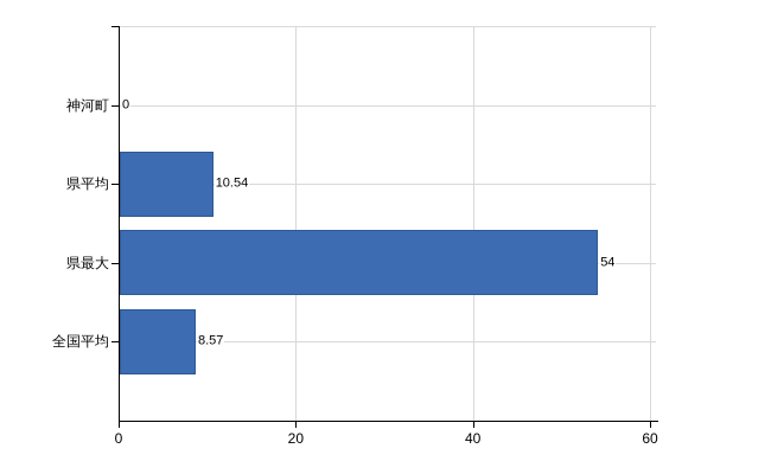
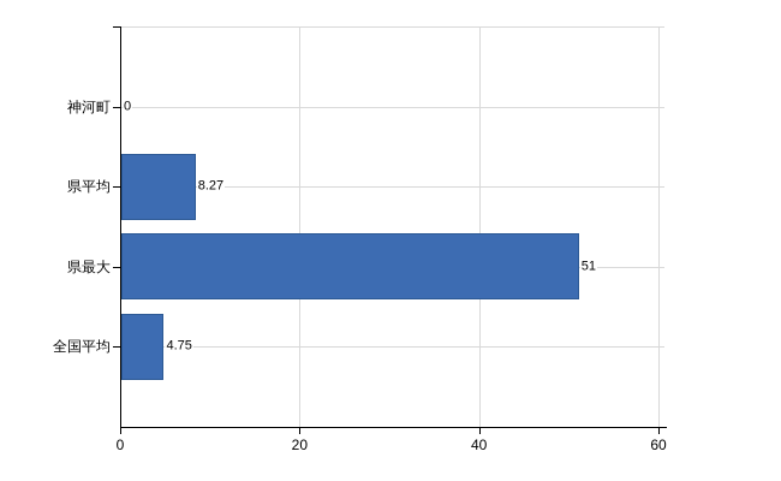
県平均: 10.54 -> 8.27
県最大: 54 -> 51
全国平均: 8.57 -> 4.75
